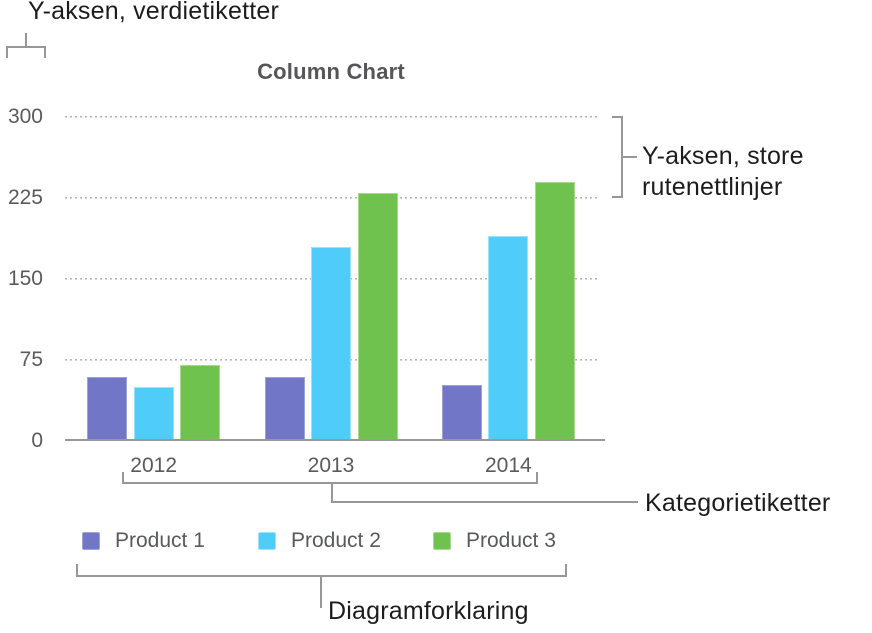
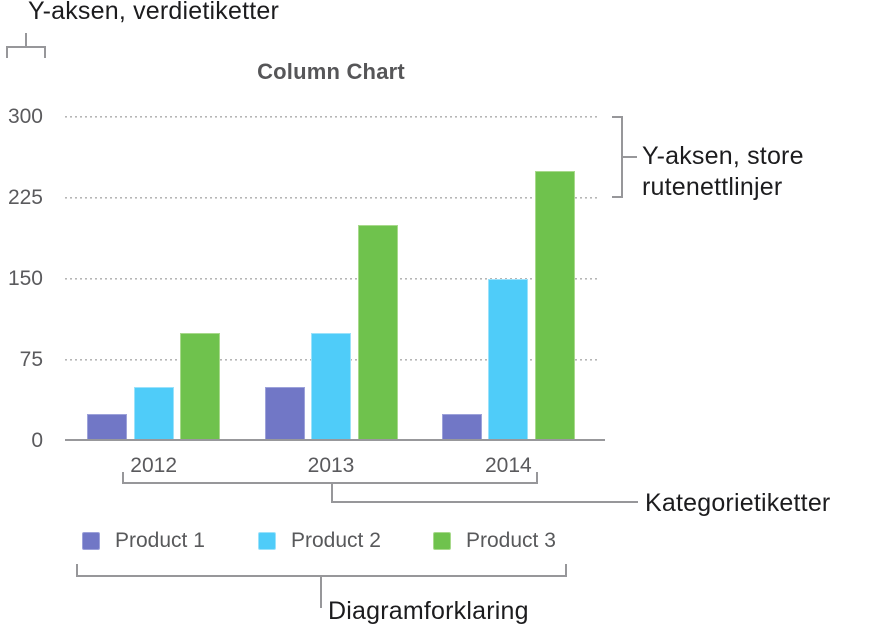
Product 1/2012: 59 -> 25
Product 3/2012: 70 -> 100
Product 1/2013: 59 -> 50
Product 2/2013: 180 -> 100
Product 3/2013: 230 -> 200
Product 1/2014: 52 -> 25
Product 2/2014: 190 -> 150
Product 3/2014: 240 -> 250
